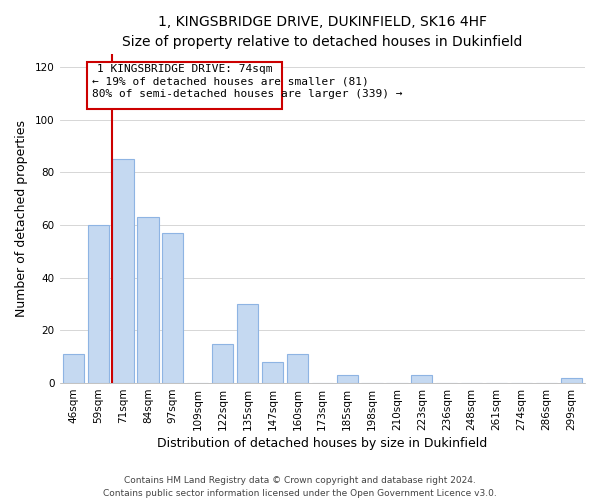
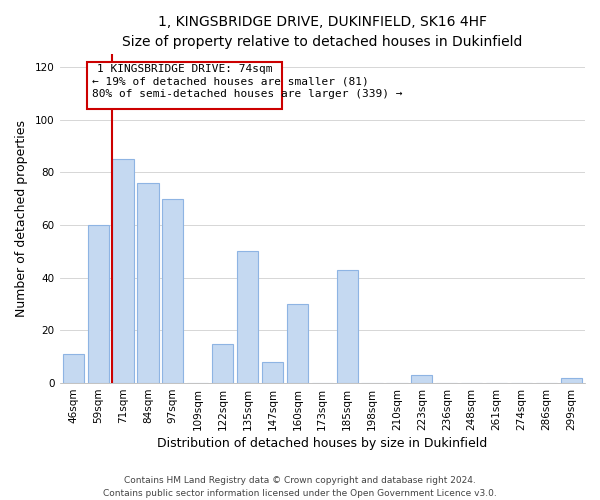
84sqm: 63 -> 76
97sqm: 57 -> 70
135sqm: 30 -> 50
160sqm: 11 -> 30
185sqm: 3 -> 43
